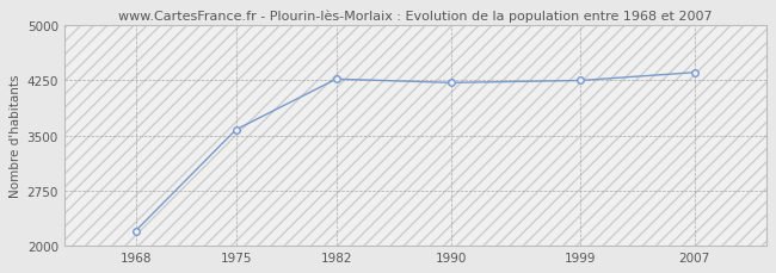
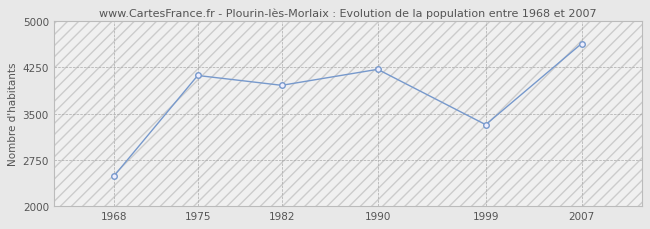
1968: 2200 -> 2480
1975: 3580 -> 4120
1982: 4270 -> 3960
1999: 4250 -> 3320
2007: 4360 -> 4640
